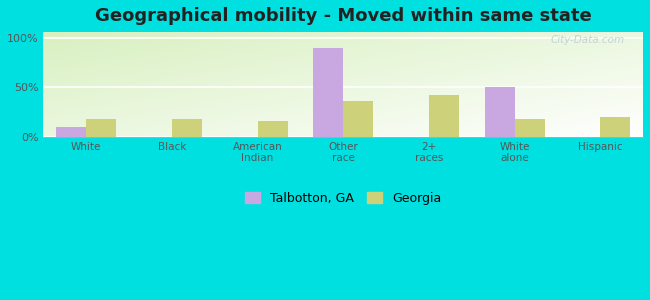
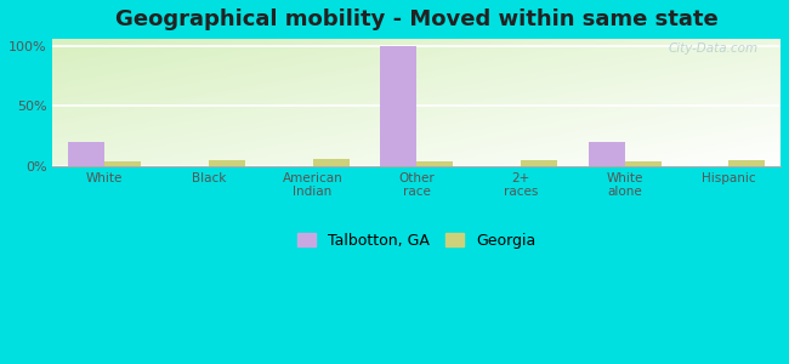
Talbotton, GA/White: 10% -> 20%
Georgia/White: 18% -> 4%
Georgia/Black: 18% -> 5%
Georgia/American Indian: 16% -> 6%
Talbotton, GA/Other race: 90% -> 100%
Georgia/Other race: 36% -> 4%
Georgia/2+ races: 42% -> 5%
Talbotton, GA/White alone: 50% -> 20%
Georgia/White alone: 18% -> 4%
Georgia/Hispanic: 20% -> 5%
